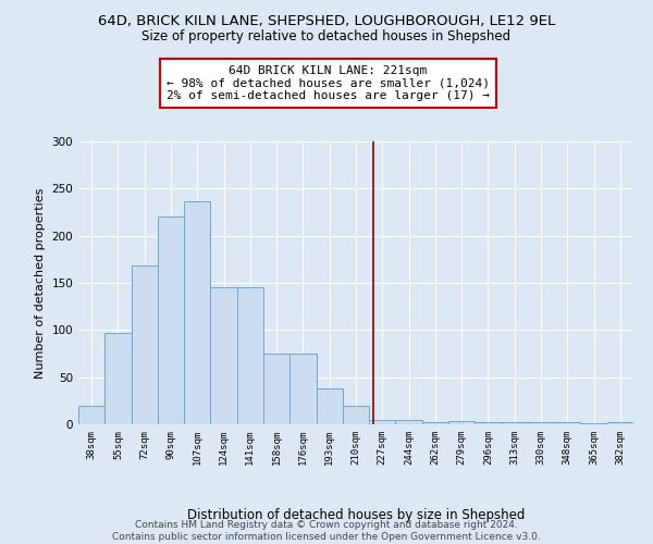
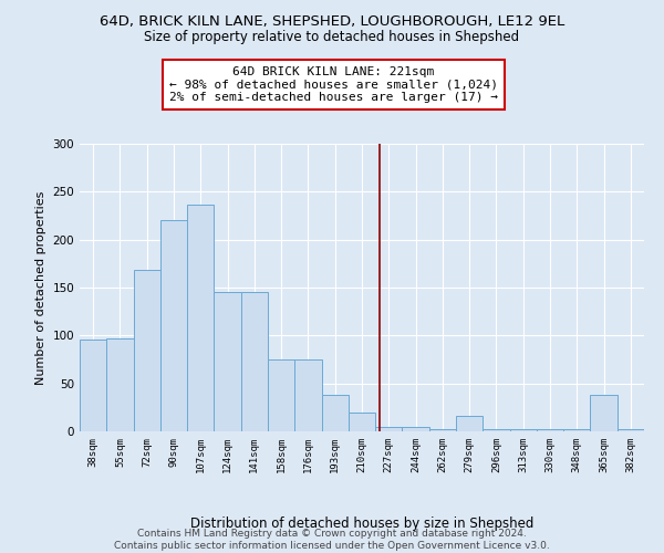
38sqm: 20 -> 96
279sqm: 3 -> 16
365sqm: 1 -> 38
